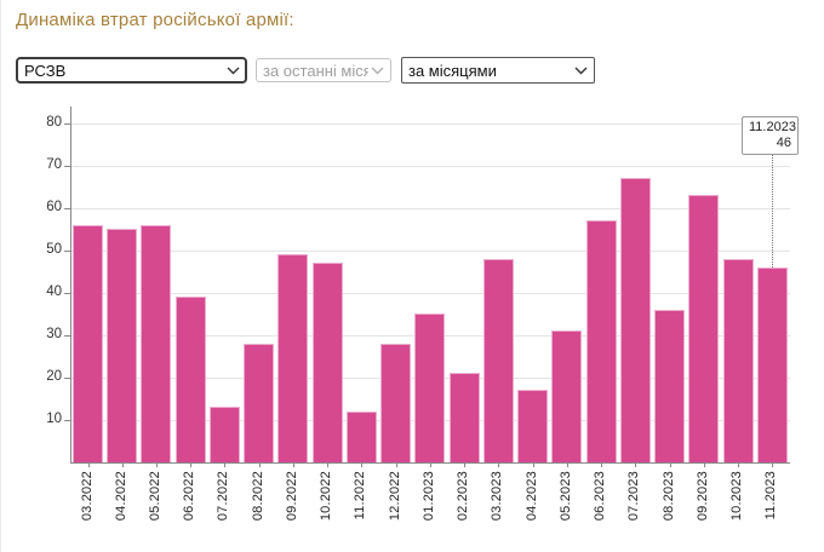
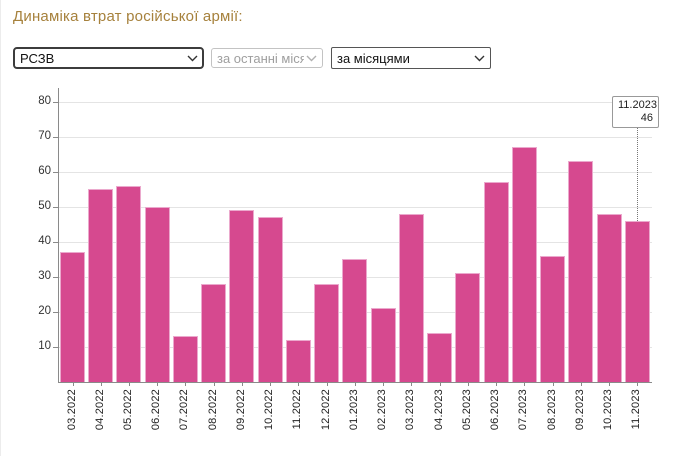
03.2022: 56 -> 37
06.2022: 39 -> 50
04.2023: 17 -> 14
